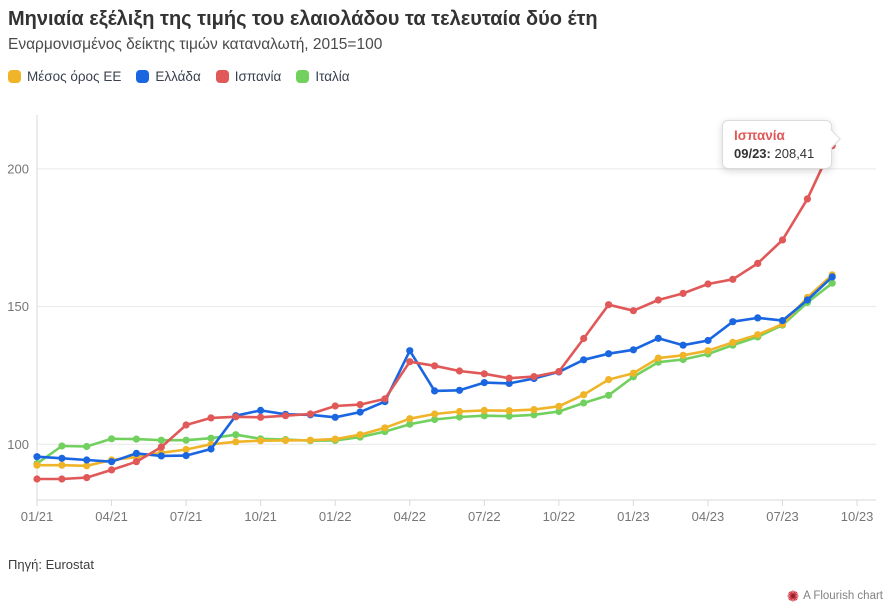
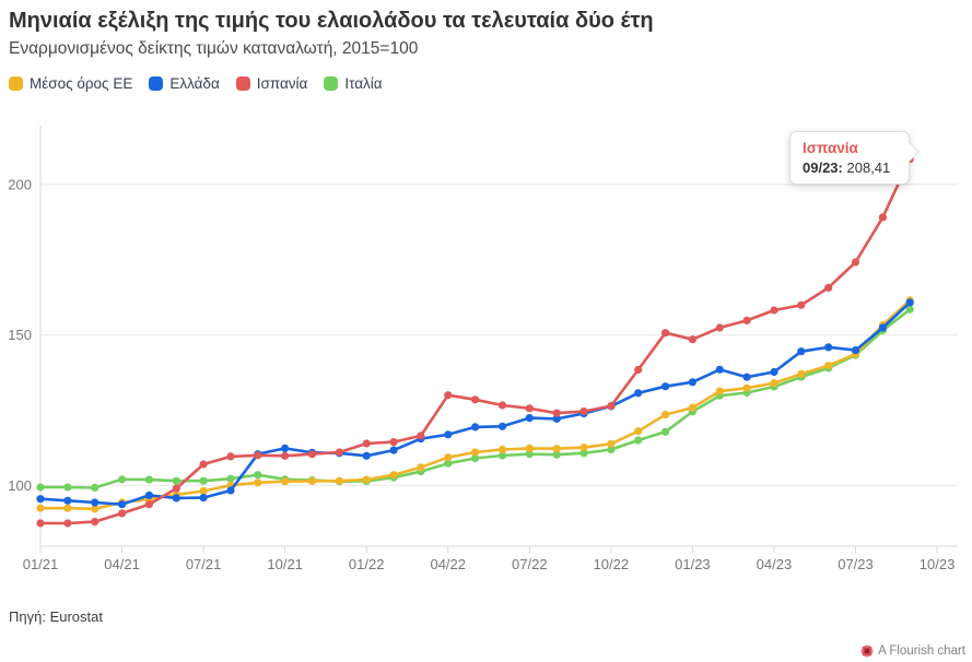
Ιταλία/01/21: 93 -> 99
Ελλάδα/04/22: 134 -> 117
